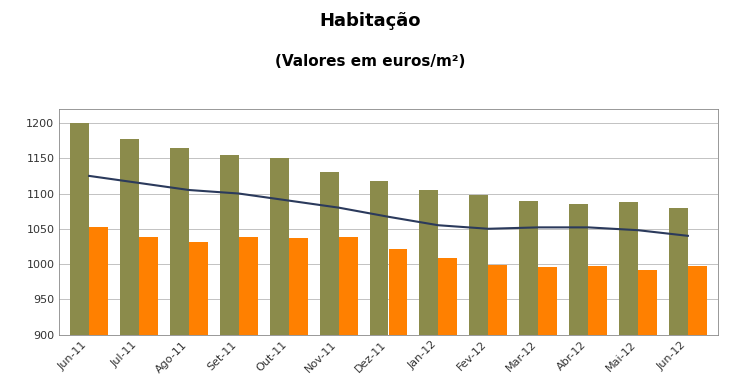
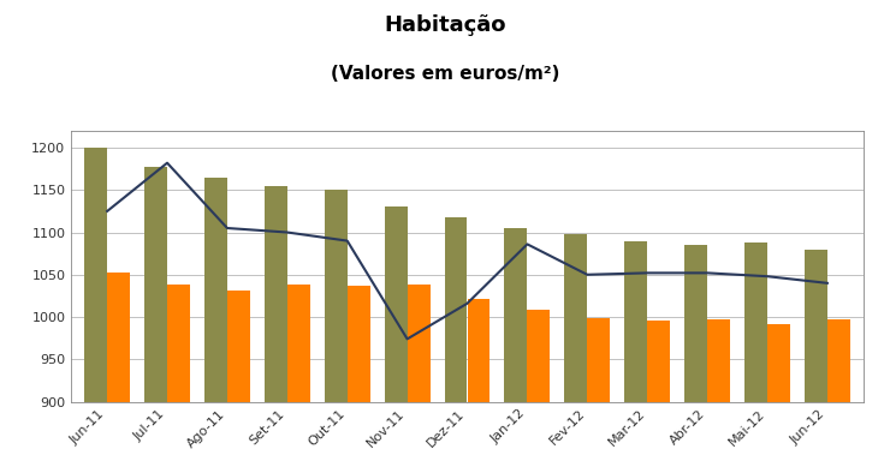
Habitação/Jul-11: 1115 -> 1182
Habitação/Nov-11: 1080 -> 974
Habitação/Dez-11: 1067 -> 1016
Habitação/Jan-12: 1055 -> 1086
